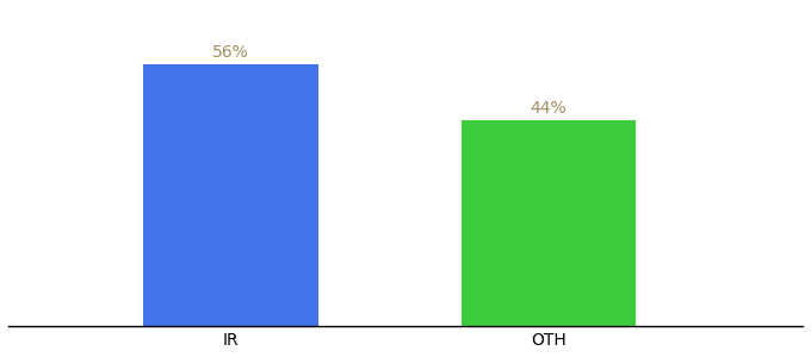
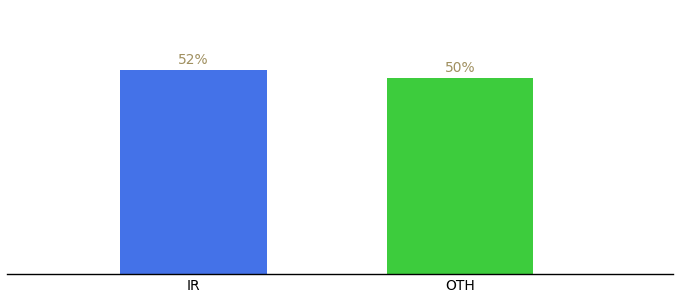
IR: 56% -> 52%
OTH: 44% -> 50%
